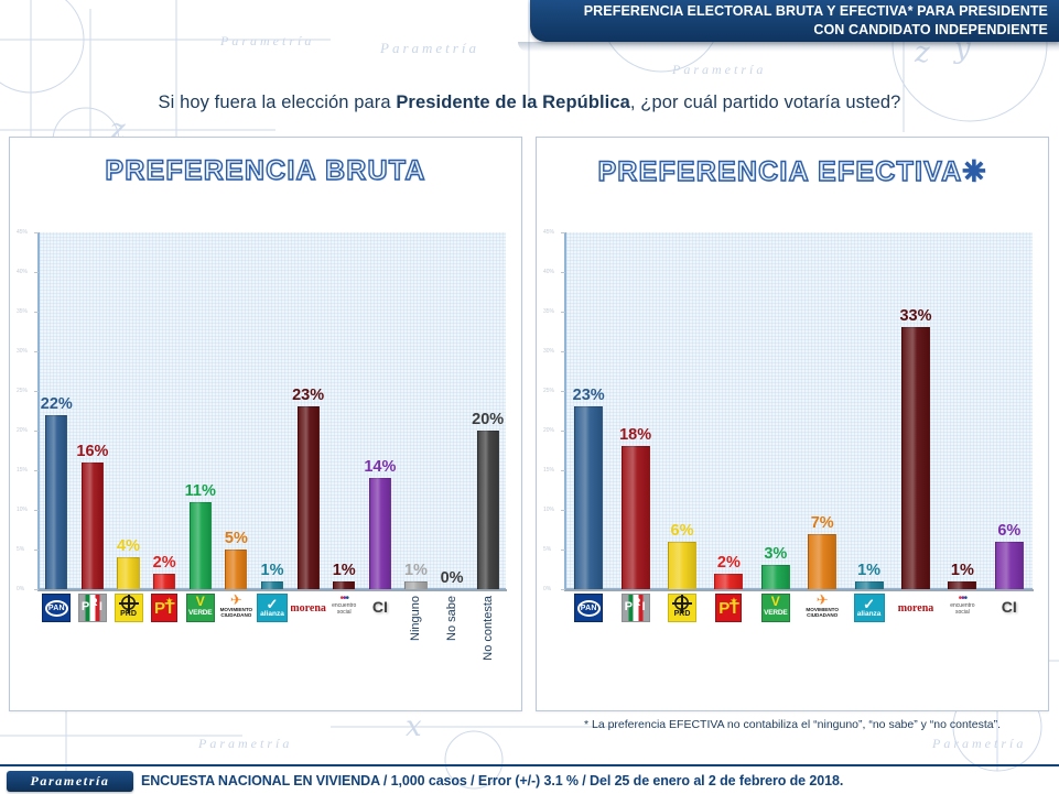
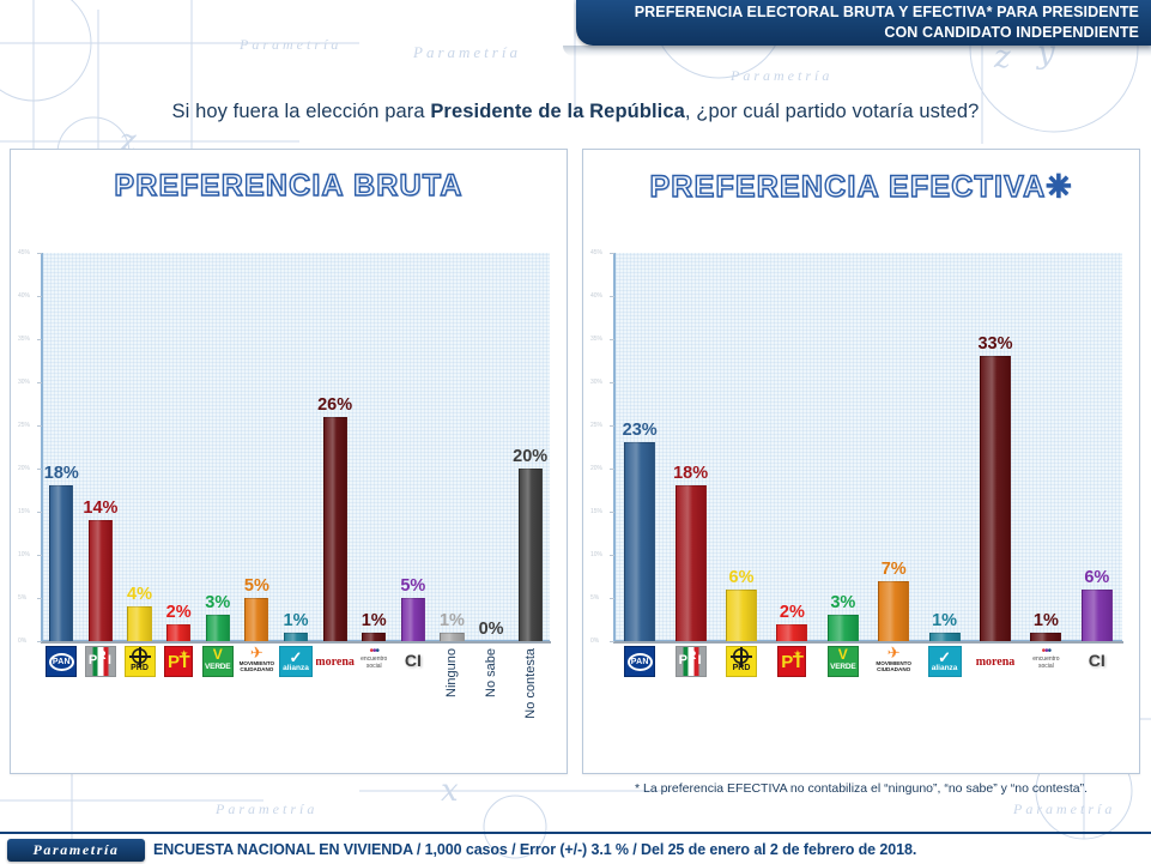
PREFERENCIA BRUTA/PAN: 22% -> 18%
PREFERENCIA BRUTA/PRI: 16% -> 14%
PREFERENCIA BRUTA/VERDE: 11% -> 3%
PREFERENCIA BRUTA/morena: 23% -> 26%
PREFERENCIA BRUTA/CI: 14% -> 5%
